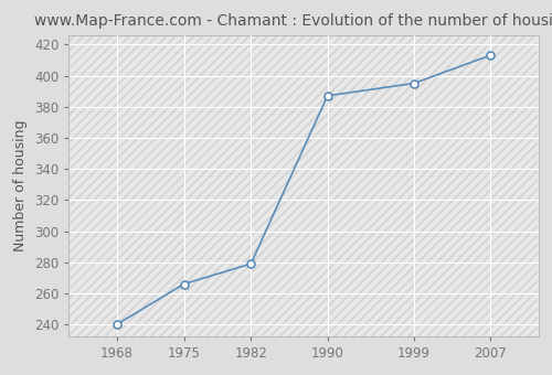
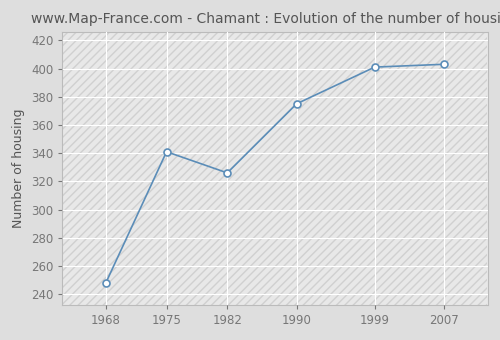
1968: 240 -> 248
1975: 266 -> 341
1982: 279 -> 326
1990: 387 -> 375
1999: 395 -> 401
2007: 413 -> 403
